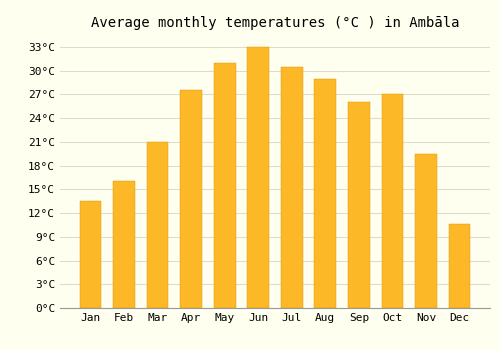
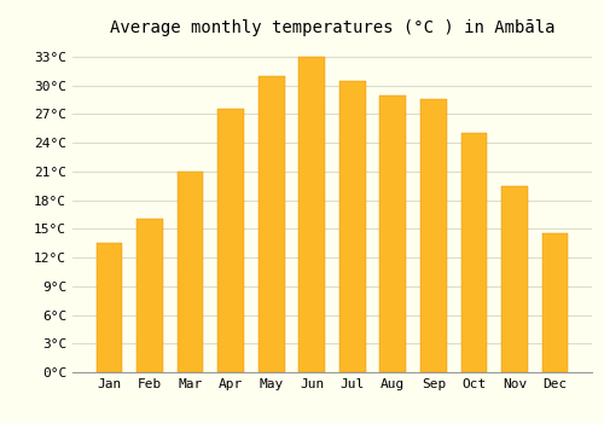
Sep: 26.0°C -> 28.5°C
Oct: 27.0°C -> 25.0°C
Dec: 10.6°C -> 14.5°C
